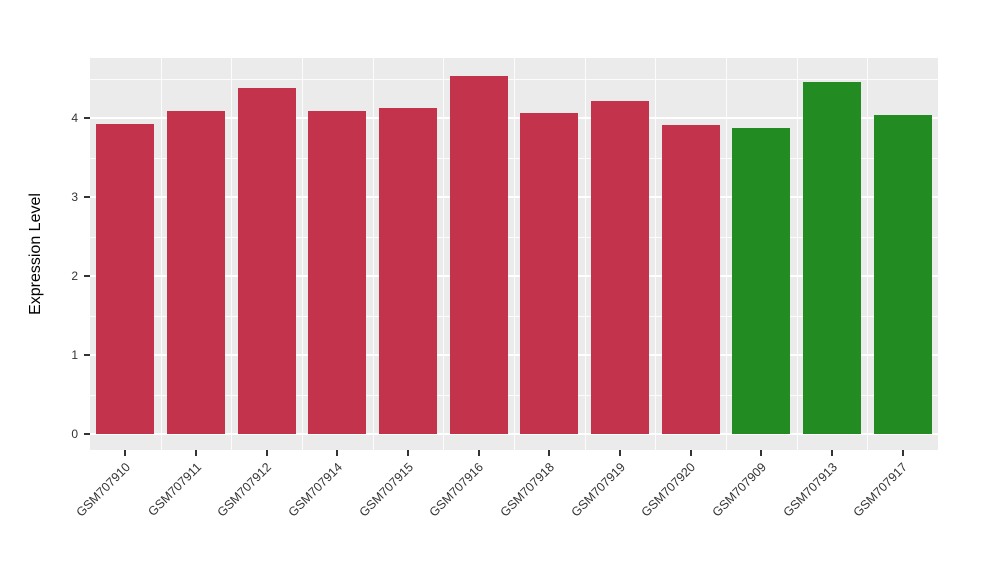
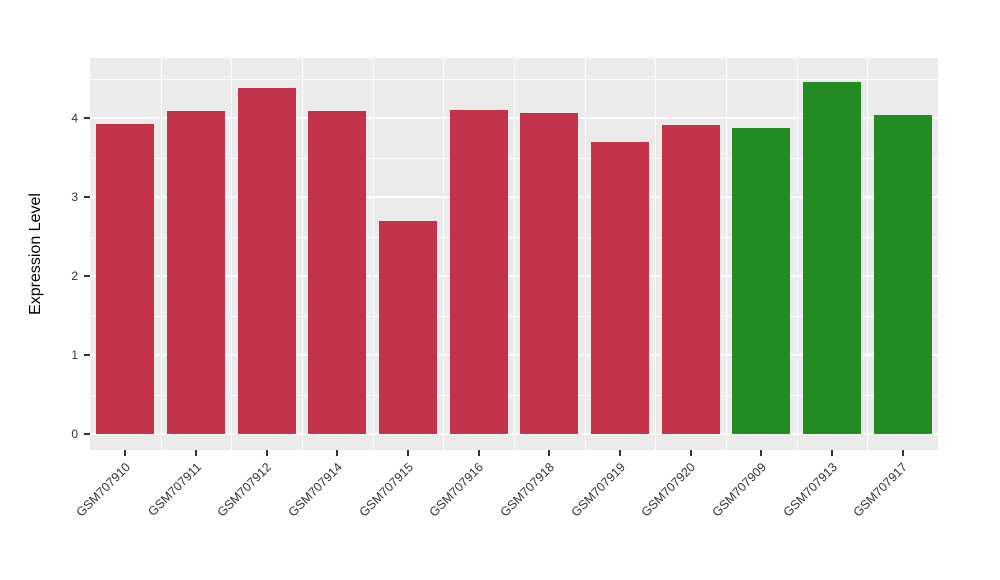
GSM707915: 4.1 -> 2.7
GSM707916: 4.5 -> 4.1
GSM707919: 4.2 -> 3.7
